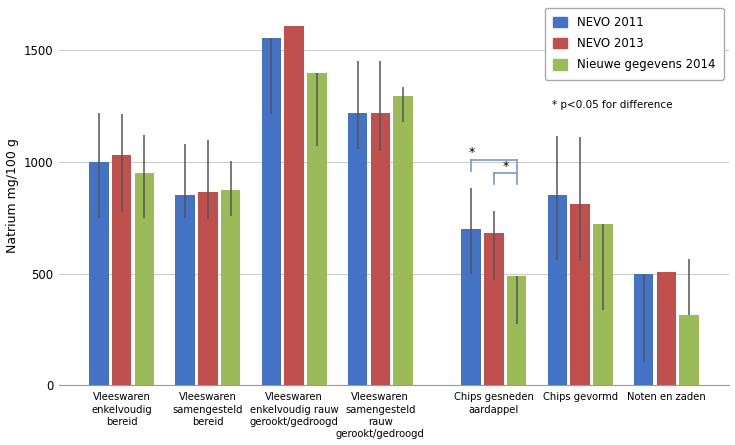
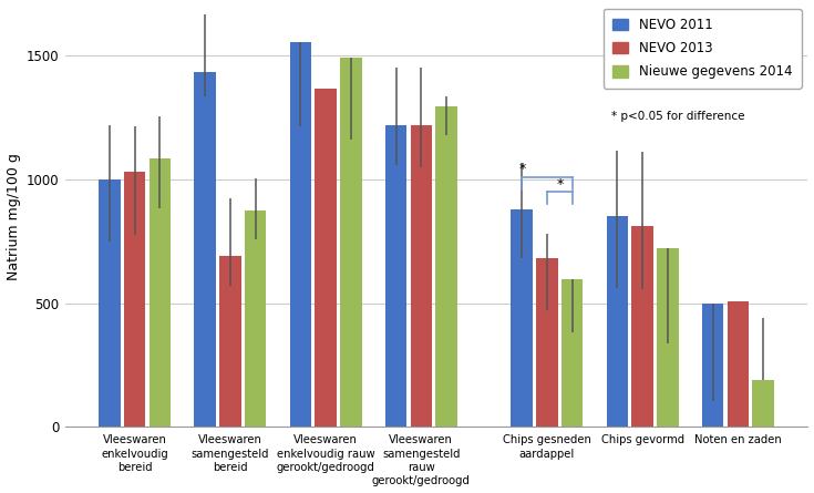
Nieuwe gegevens 2014/Vleeswaren enkelvoudig bereid: 950 -> 1085
NEVO 2011/Vleeswaren samengesteld bereid: 850 -> 1435
NEVO 2013/Vleeswaren samengesteld bereid: 865 -> 690
NEVO 2013/Vleeswaren enkelvoudig rauw gerookt/gedroogd: 1610 -> 1365
Nieuwe gegevens 2014/Vleeswaren enkelvoudig rauw gerookt/gedroogd: 1400 -> 1490
NEVO 2011/Chips gesneden aardappel: 700 -> 880
Nieuwe gegevens 2014/Chips gesneden aardappel: 490 -> 595
Nieuwe gegevens 2014/Noten en zaden: 315 -> 190
